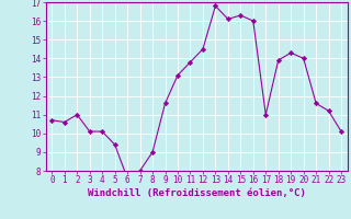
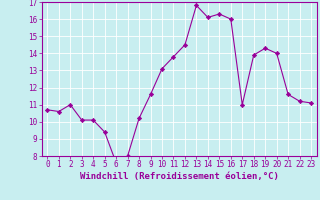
8: 9.0 -> 10.2
23: 10.1 -> 11.1
